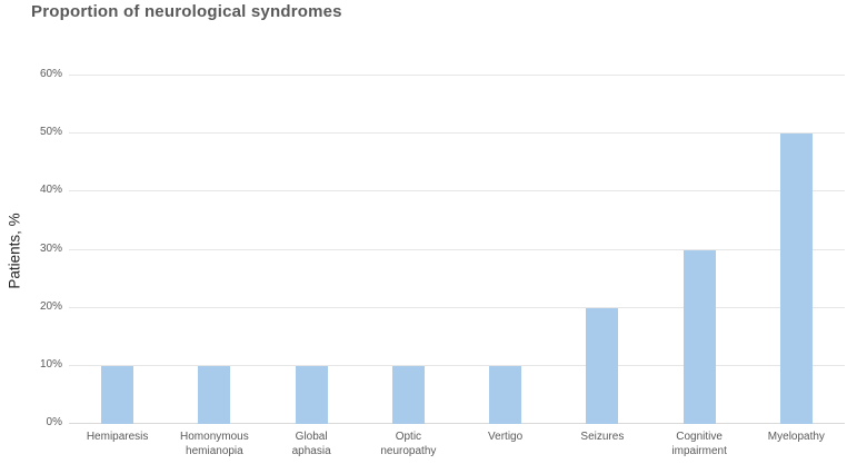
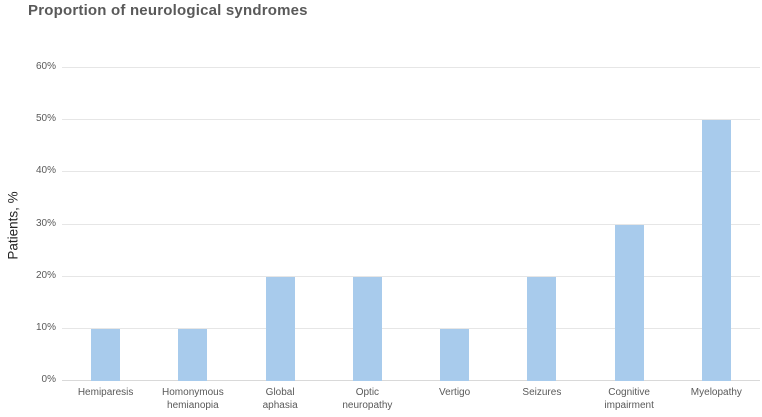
Global aphasia: 10% -> 20%
Optic neuropathy: 10% -> 20%
